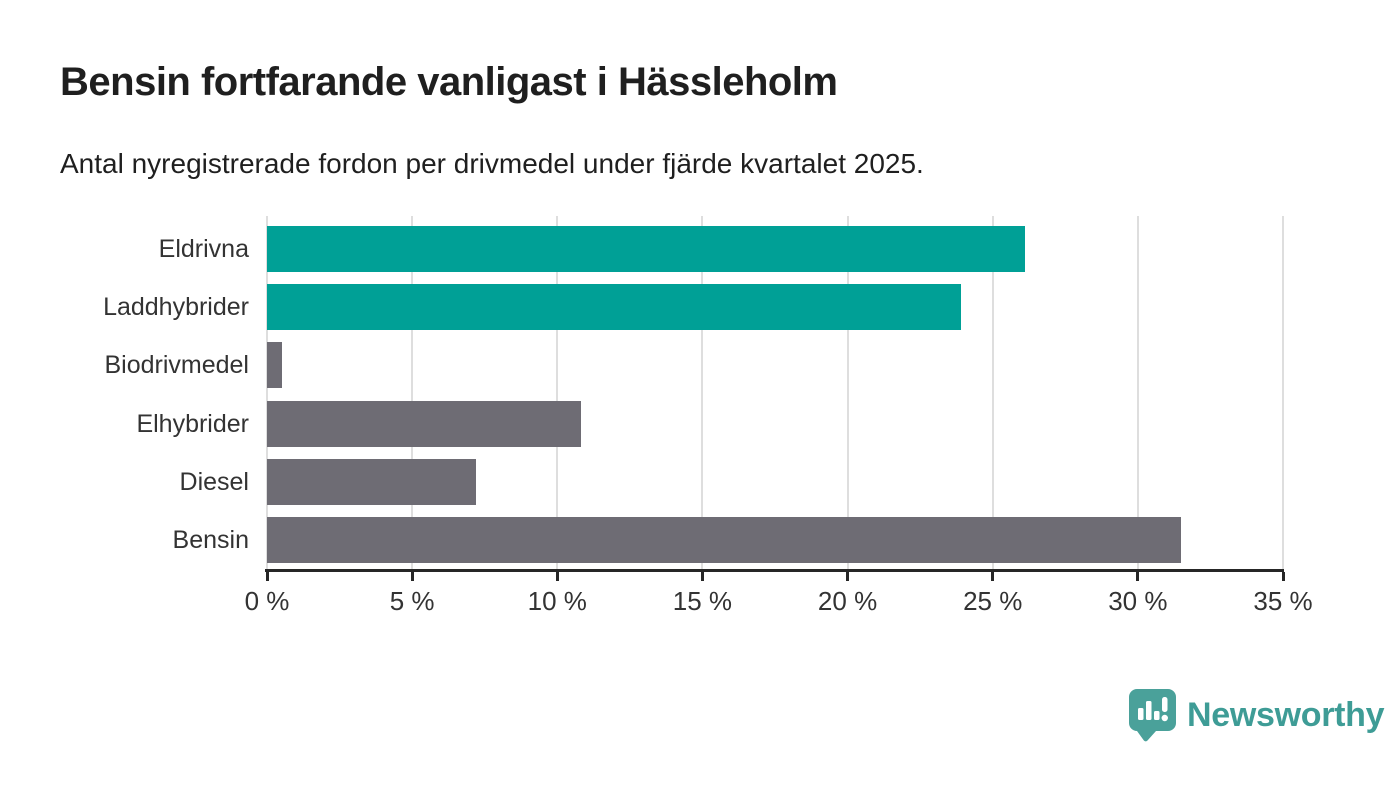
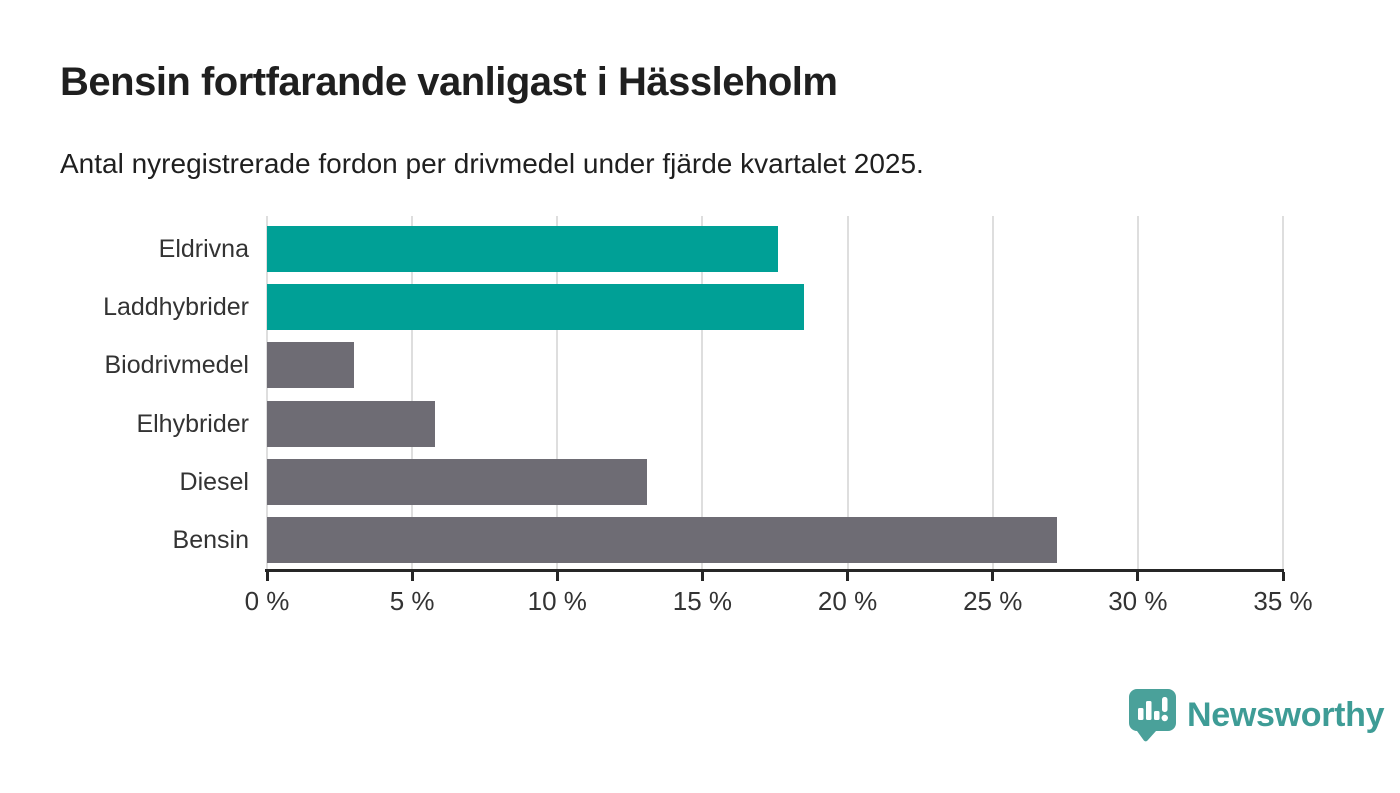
Eldrivna: 26.1% -> 17.6%
Laddhybrider: 23.9% -> 18.5%
Biodrivmedel: 0.5% -> 3.0%
Elhybrider: 10.8% -> 5.8%
Diesel: 7.2% -> 13.1%
Bensin: 31.5% -> 27.2%
